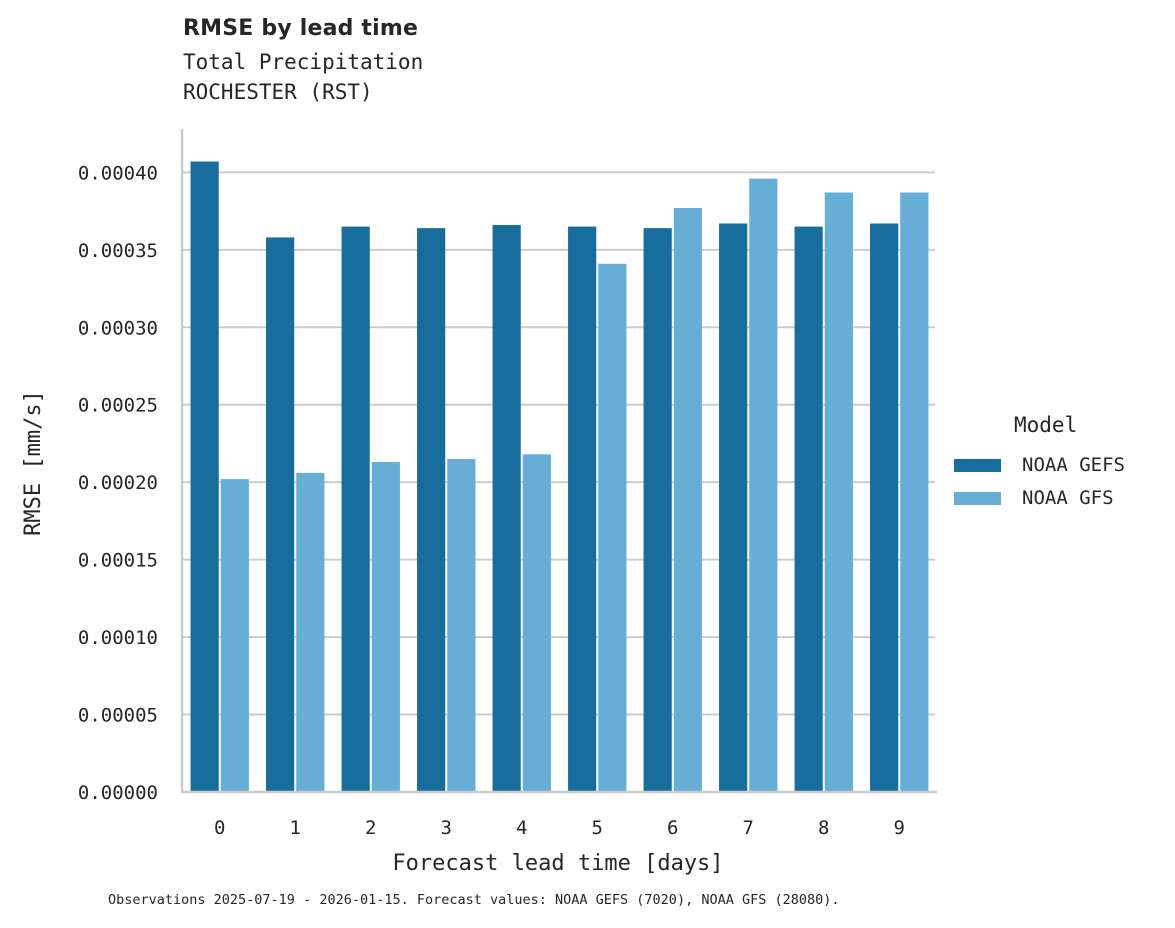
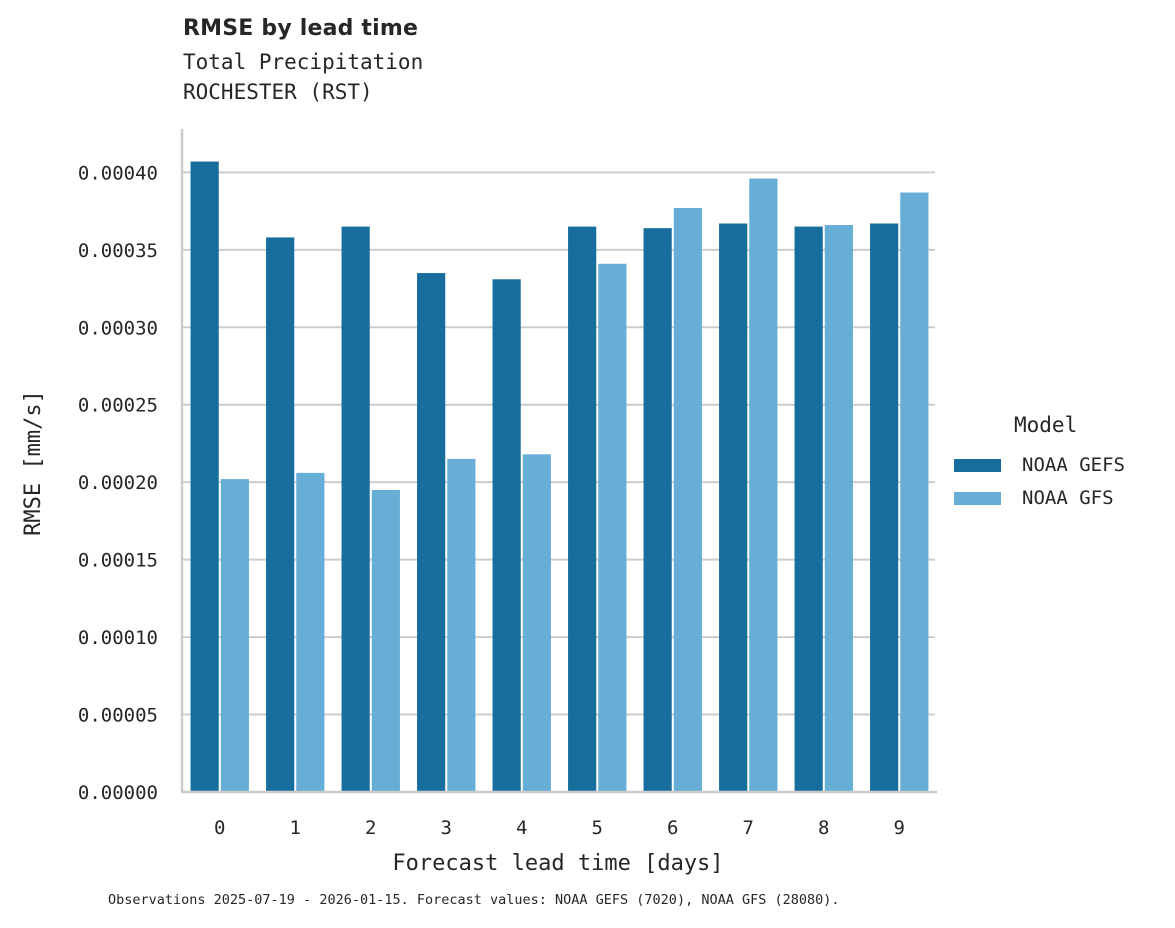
NOAA GFS/2: 0.000213 -> 0.000195
NOAA GEFS/3: 0.000364 -> 0.000335
NOAA GEFS/4: 0.000366 -> 0.000331
NOAA GFS/8: 0.000387 -> 0.000366
